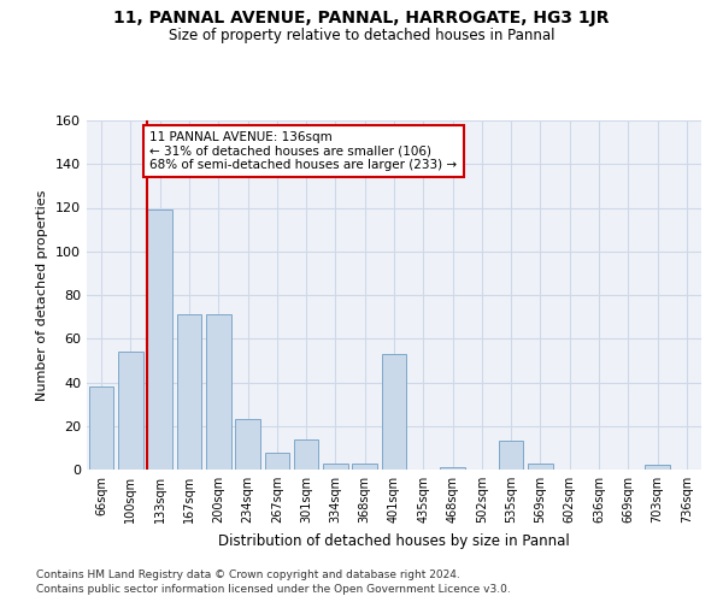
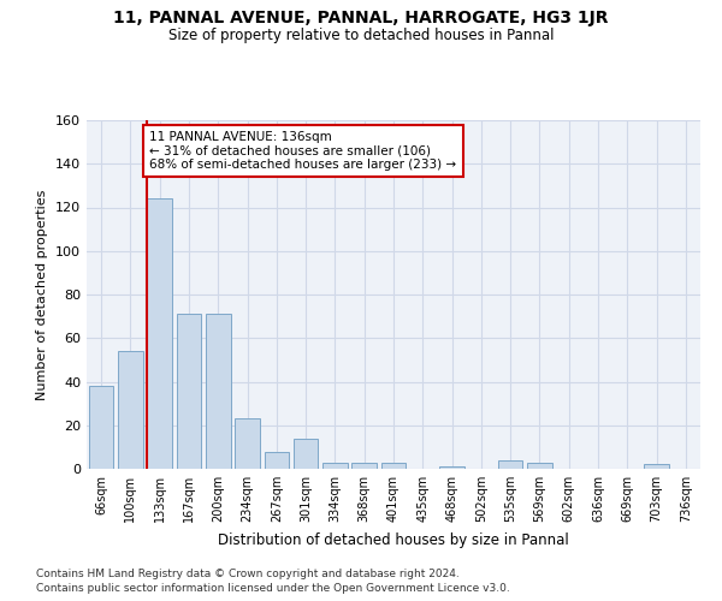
133sqm: 119 -> 124
401sqm: 53 -> 3
535sqm: 13 -> 4
